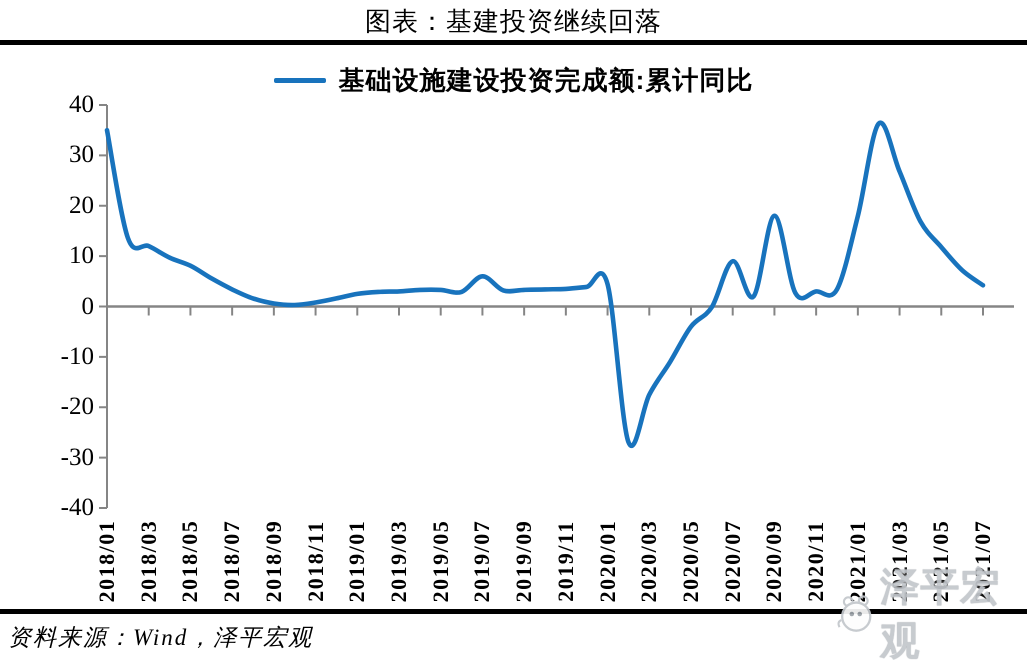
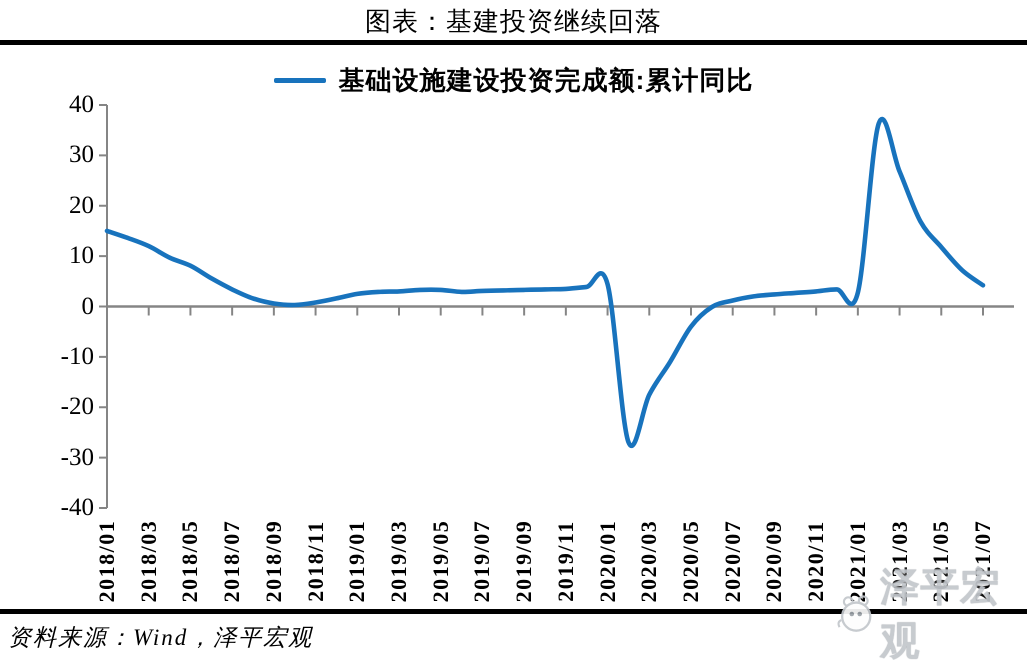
2018/01: 35 -> 15
2019/07: 6 -> 3
2020/07: 9 -> 1
2020/09: 18 -> 2
2021/01: 18 -> 3
